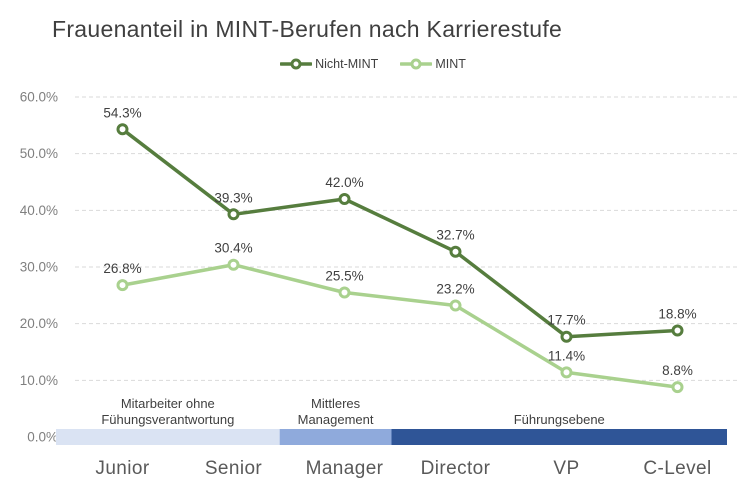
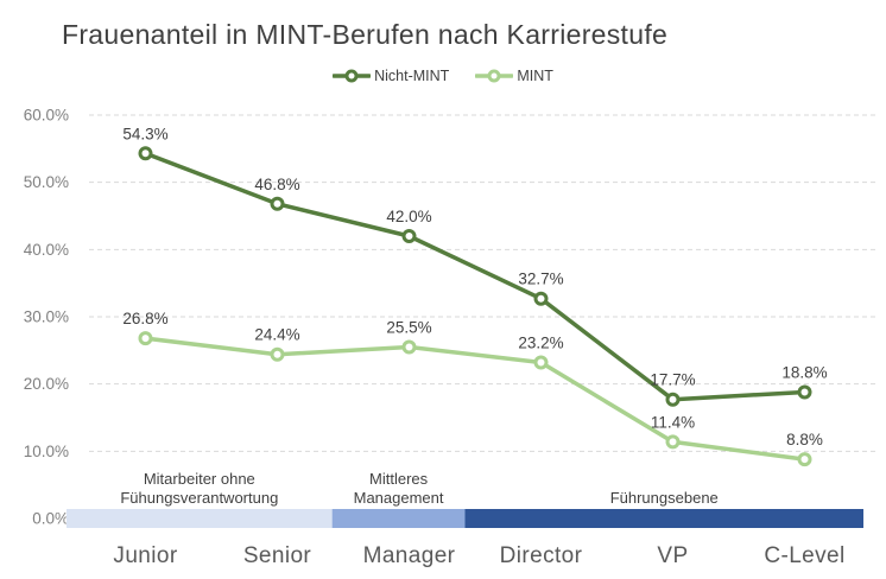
Nicht-MINT/Senior: 39.3% -> 46.8%
MINT/Senior: 30.4% -> 24.4%
